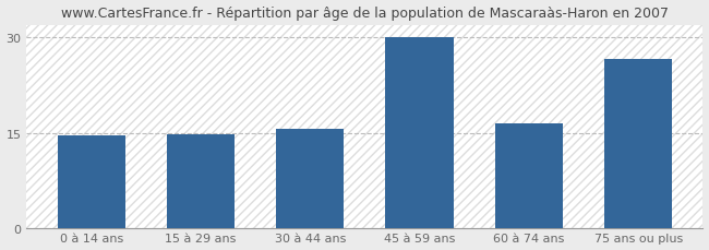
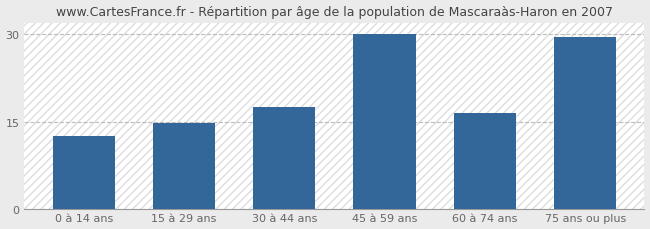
0 à 14 ans: 14.6 -> 12.5
30 à 44 ans: 15.6 -> 17.5
75 ans ou plus: 26.6 -> 29.5
